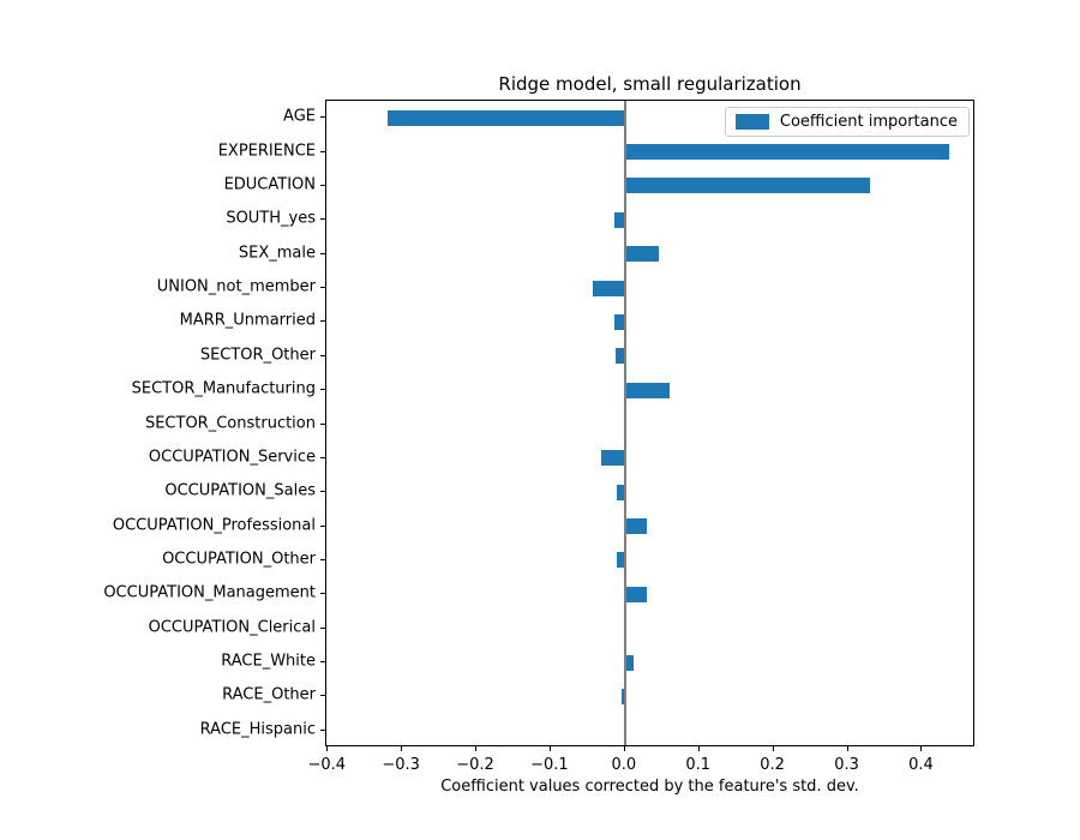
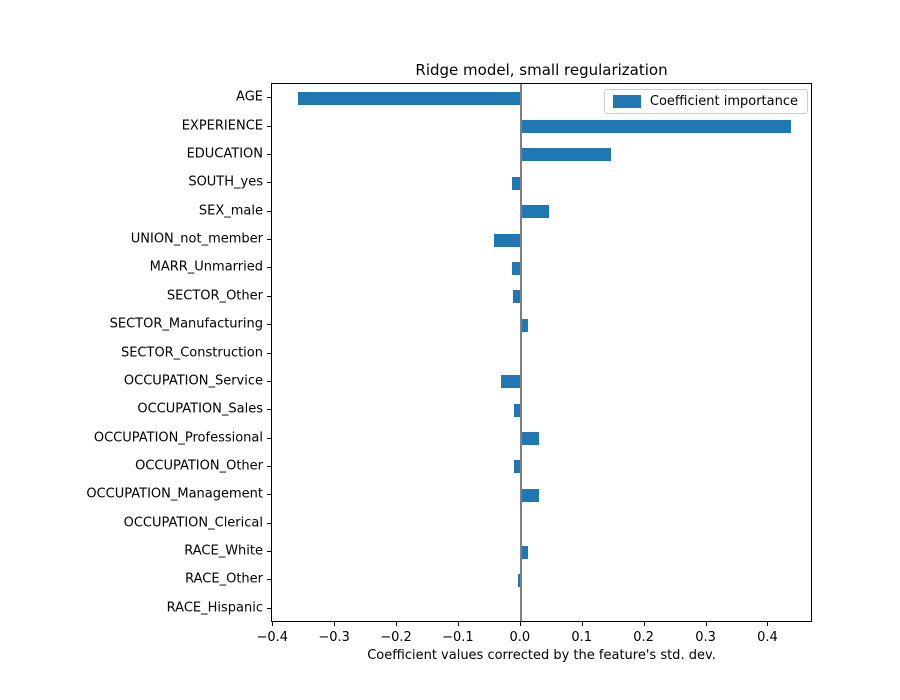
AGE: -0.32 -> -0.36
EDUCATION: 0.33 -> 0.15
SECTOR_Manufacturing: 0.06 -> 0.01
